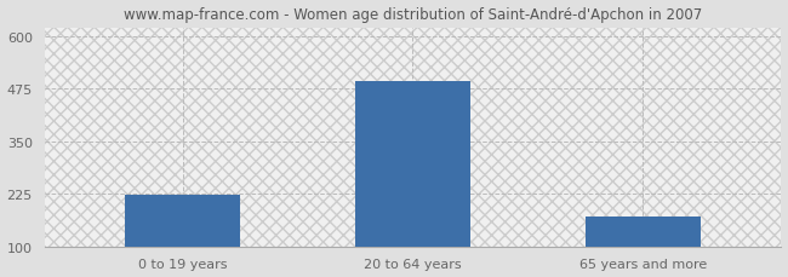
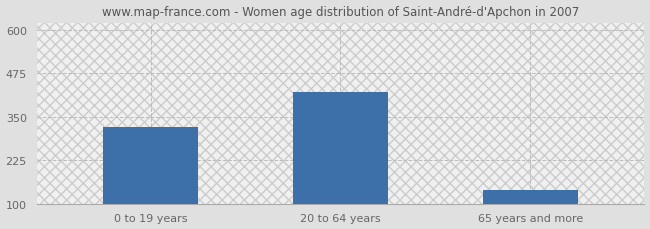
0 to 19 years: 222 -> 320
20 to 64 years: 493 -> 420
65 years and more: 170 -> 140
